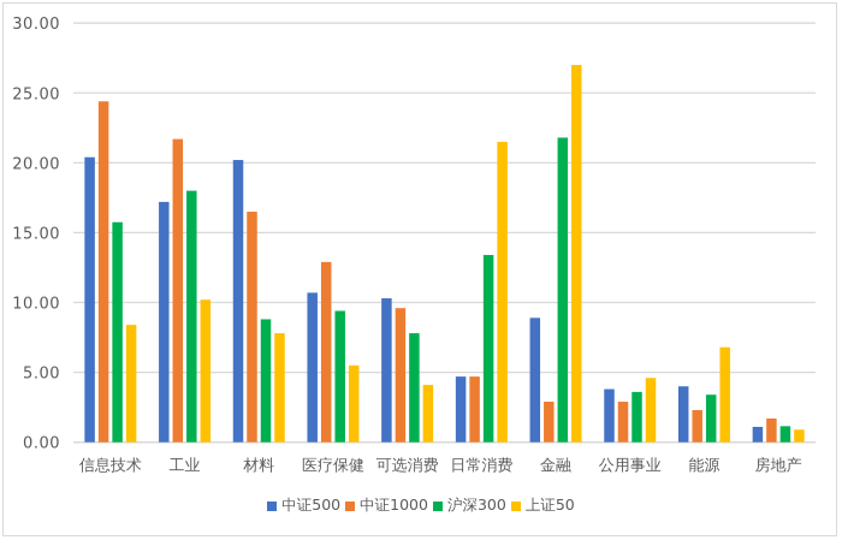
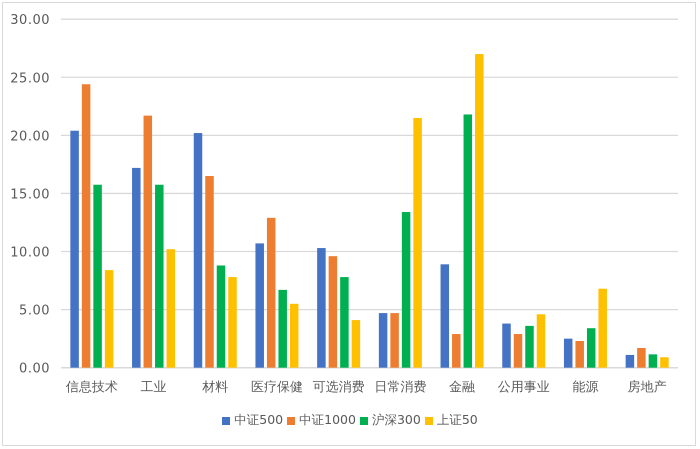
沪深300/工业: 18.0 -> 15.8
沪深300/医疗保健: 9.4 -> 6.7
中证500/能源: 4.0 -> 2.5
